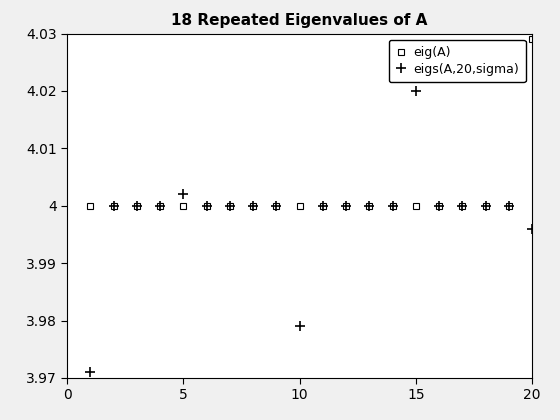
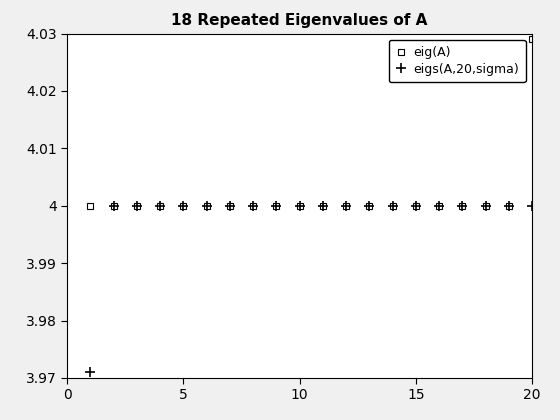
eigs(A,20,sigma)/5: 4.002 -> 4.000
eigs(A,20,sigma)/10: 3.979 -> 4.000
eigs(A,20,sigma)/15: 4.020 -> 4.000
eigs(A,20,sigma)/20: 3.996 -> 4.000
